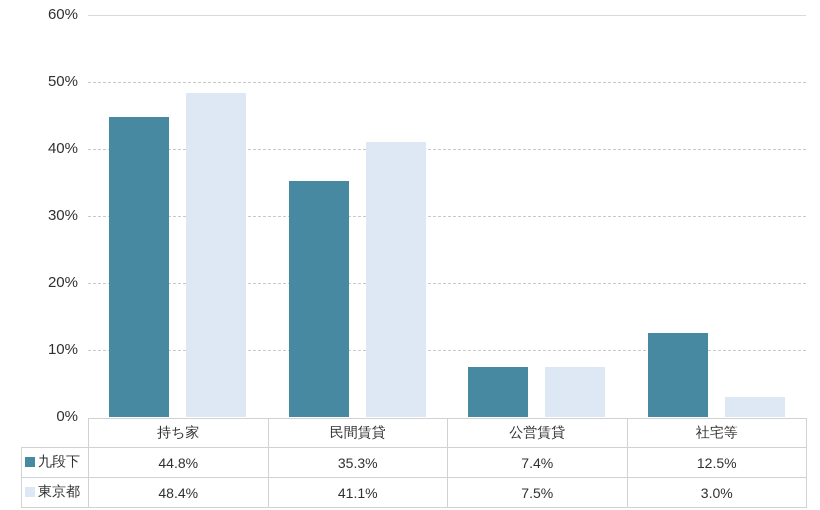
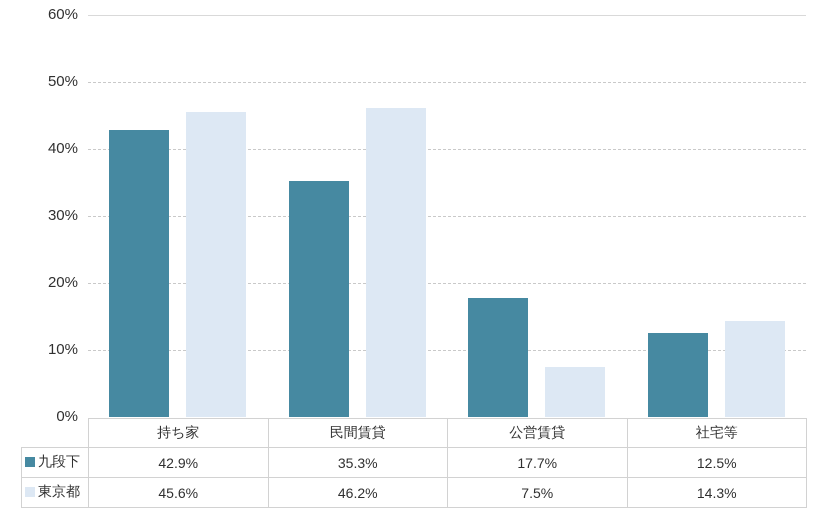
九段下/持ち家: 44.8% -> 42.9%
東京都/持ち家: 48.4% -> 45.6%
東京都/民間賃貸: 41.1% -> 46.2%
九段下/公営賃貸: 7.4% -> 17.7%
東京都/社宅等: 3.0% -> 14.3%
